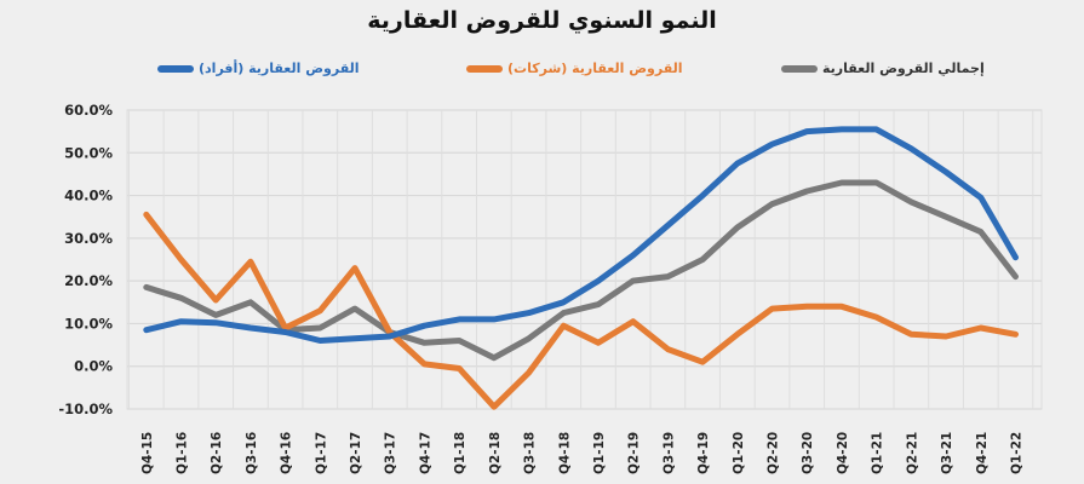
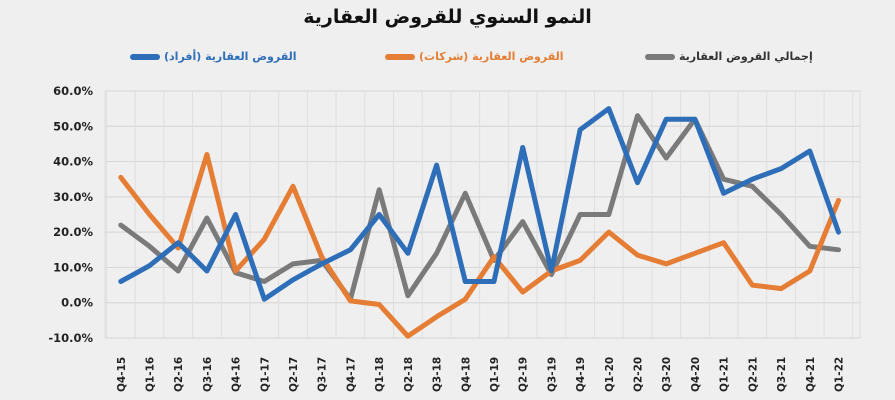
القروض العقارية (أفراد)/Q4-15: 8% -> 6%
إجمالي القروض العقارية/Q4-15: 18% -> 22%
القروض العقارية (أفراد)/Q2-16: 10% -> 17%
إجمالي القروض العقارية/Q2-16: 12% -> 9%
القروض العقارية (شركات)/Q3-16: 24% -> 42%
إجمالي القروض العقارية/Q3-16: 15% -> 24%
القروض العقارية (أفراد)/Q4-16: 8% -> 25%
القروض العقارية (أفراد)/Q1-17: 6% -> 1%
القروض العقارية (شركات)/Q1-17: 13% -> 18%
إجمالي القروض العقارية/Q1-17: 9% -> 6%
القروض العقارية (شركات)/Q2-17: 23% -> 33%
إجمالي القروض العقارية/Q2-17: 14% -> 11%
القروض العقارية (أفراد)/Q3-17: 7% -> 11%
القروض العقارية (شركات)/Q3-17: 8% -> 13%
إجمالي القروض العقارية/Q3-17: 8% -> 12%
القروض العقارية (أفراد)/Q4-17: 10% -> 15%
إجمالي القروض العقارية/Q4-17: 6% -> 1%
القروض العقارية (أفراد)/Q1-18: 11% -> 25%
إجمالي القروض العقارية/Q1-18: 6% -> 32%
القروض العقارية (أفراد)/Q2-18: 11% -> 14%
القروض العقارية (أفراد)/Q3-18: 12% -> 39%
القروض العقارية (شركات)/Q3-18: -2% -> -4%
إجمالي القروض العقارية/Q3-18: 6% -> 14%
القروض العقارية (أفراد)/Q4-18: 15% -> 6%
القروض العقارية (شركات)/Q4-18: 10% -> 1%
إجمالي القروض العقارية/Q4-18: 12% -> 31%
القروض العقارية (أفراد)/Q1-19: 20% -> 6%
القروض العقارية (شركات)/Q1-19: 6% -> 13%
إجمالي القروض العقارية/Q1-19: 14% -> 12%
القروض العقارية (أفراد)/Q2-19: 26% -> 44%
القروض العقارية (شركات)/Q2-19: 10% -> 3%
إجمالي القروض العقارية/Q2-19: 20% -> 23%
القروض العقارية (أفراد)/Q3-19: 33% -> 9%
القروض العقارية (شركات)/Q3-19: 4% -> 9%
إجمالي القروض العقارية/Q3-19: 21% -> 8%
القروض العقارية (أفراد)/Q4-19: 40% -> 49%
القروض العقارية (شركات)/Q4-19: 1% -> 12%
القروض العقارية (أفراد)/Q1-20: 48% -> 55%
القروض العقارية (شركات)/Q1-20: 8% -> 20%
إجمالي القروض العقارية/Q1-20: 32% -> 25%
القروض العقارية (أفراد)/Q2-20: 52% -> 34%
إجمالي القروض العقارية/Q2-20: 38% -> 53%
القروض العقارية (أفراد)/Q3-20: 55% -> 52%
القروض العقارية (شركات)/Q3-20: 14% -> 11%
القروض العقارية (أفراد)/Q4-20: 56% -> 52%
إجمالي القروض العقارية/Q4-20: 43% -> 52%
القروض العقارية (أفراد)/Q1-21: 56% -> 31%
القروض العقارية (شركات)/Q1-21: 12% -> 17%
إجمالي القروض العقارية/Q1-21: 43% -> 35%
القروض العقارية (أفراد)/Q2-21: 51% -> 35%
القروض العقارية (شركات)/Q2-21: 8% -> 5%
إجمالي القروض العقارية/Q2-21: 38% -> 33%
القروض العقارية (أفراد)/Q3-21: 46% -> 38%
القروض العقارية (شركات)/Q3-21: 7% -> 4%
إجمالي القروض العقارية/Q3-21: 35% -> 25%
القروض العقارية (أفراد)/Q4-21: 40% -> 43%
إجمالي القروض العقارية/Q4-21: 32% -> 16%
القروض العقارية (أفراد)/Q1-22: 26% -> 20%
القروض العقارية (شركات)/Q1-22: 8% -> 29%
إجمالي القروض العقارية/Q1-22: 21% -> 15%
